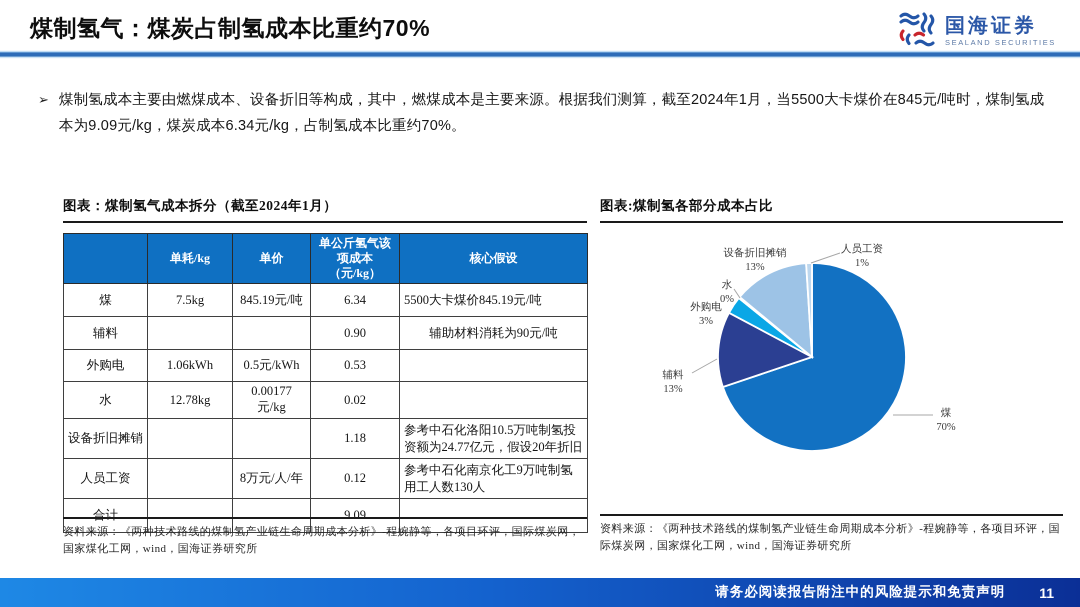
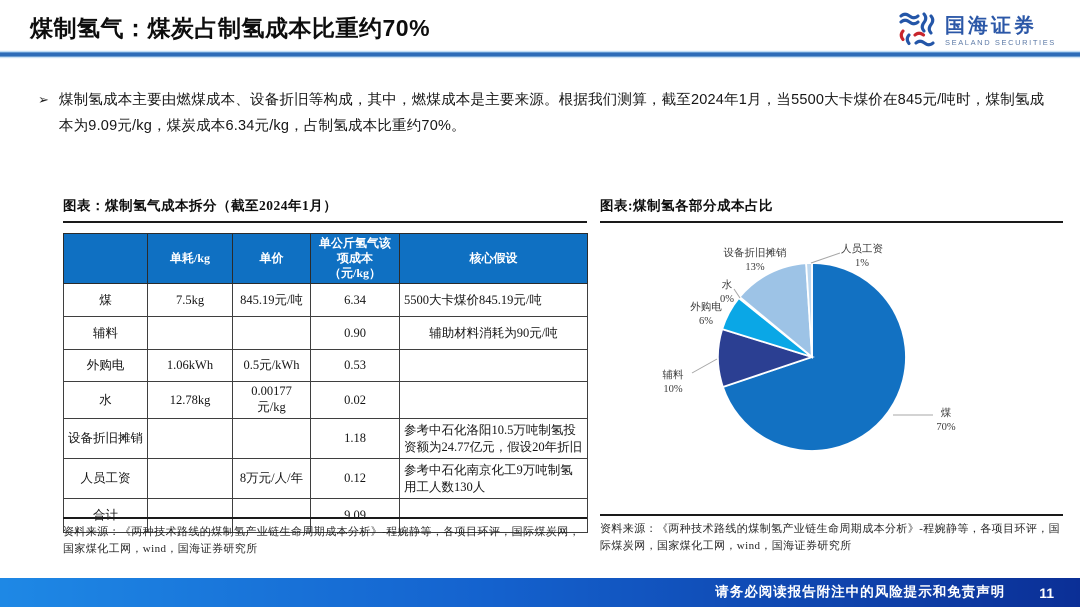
辅料: 13% -> 10%
外购电: 3% -> 6%
